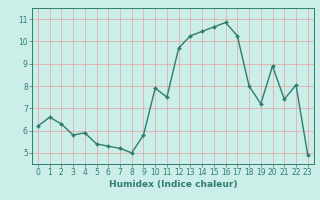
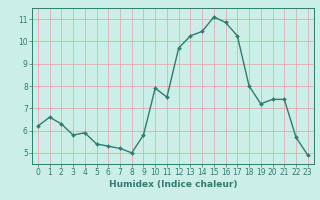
15: 10.65 -> 11.10
20: 8.90 -> 7.40
22: 8.05 -> 5.70
